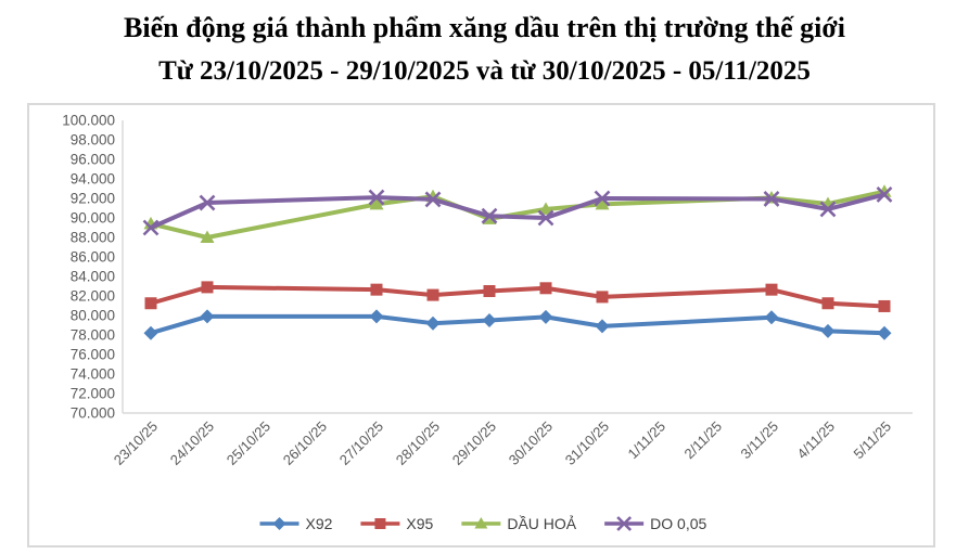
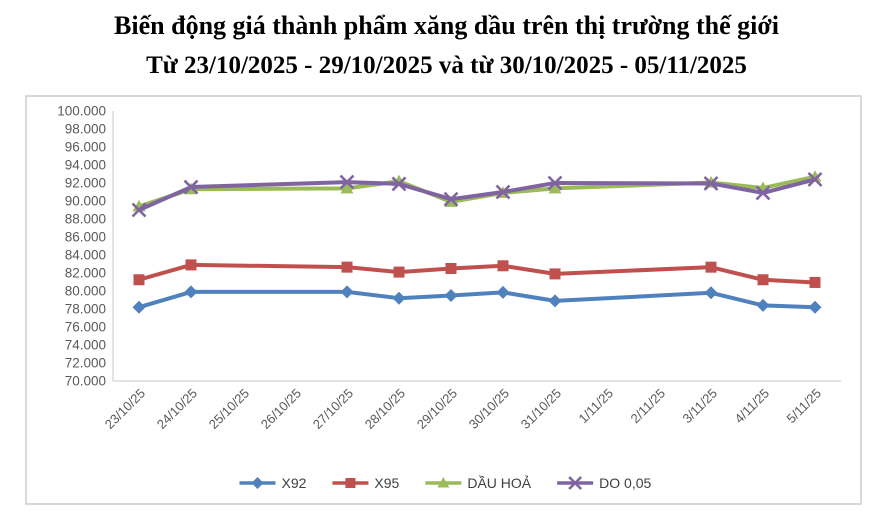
DẦU HOẢ/24/10/25: 88000 -> 91000
DO 0,05/30/10/25: 90000 -> 91000
